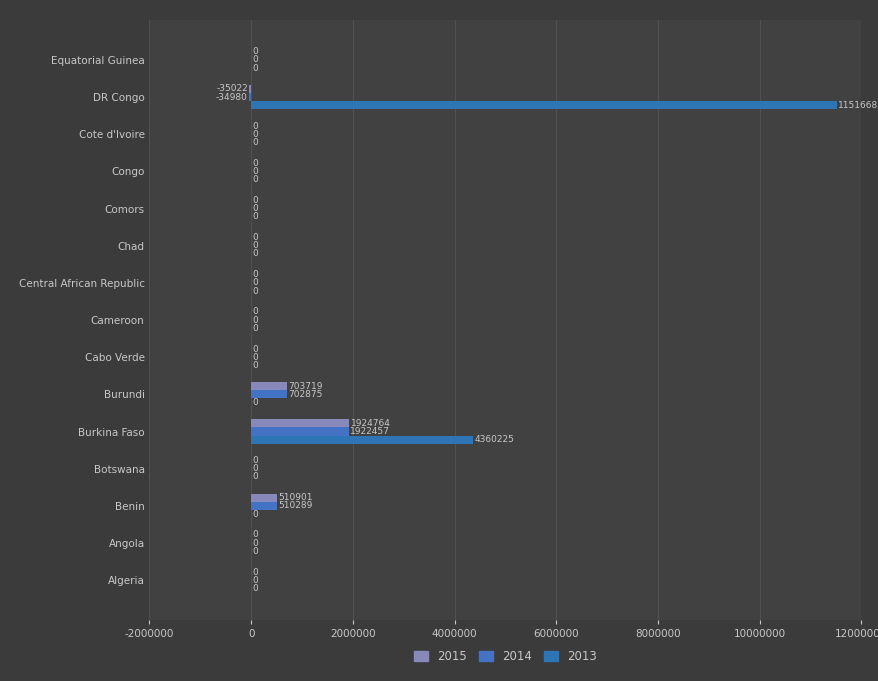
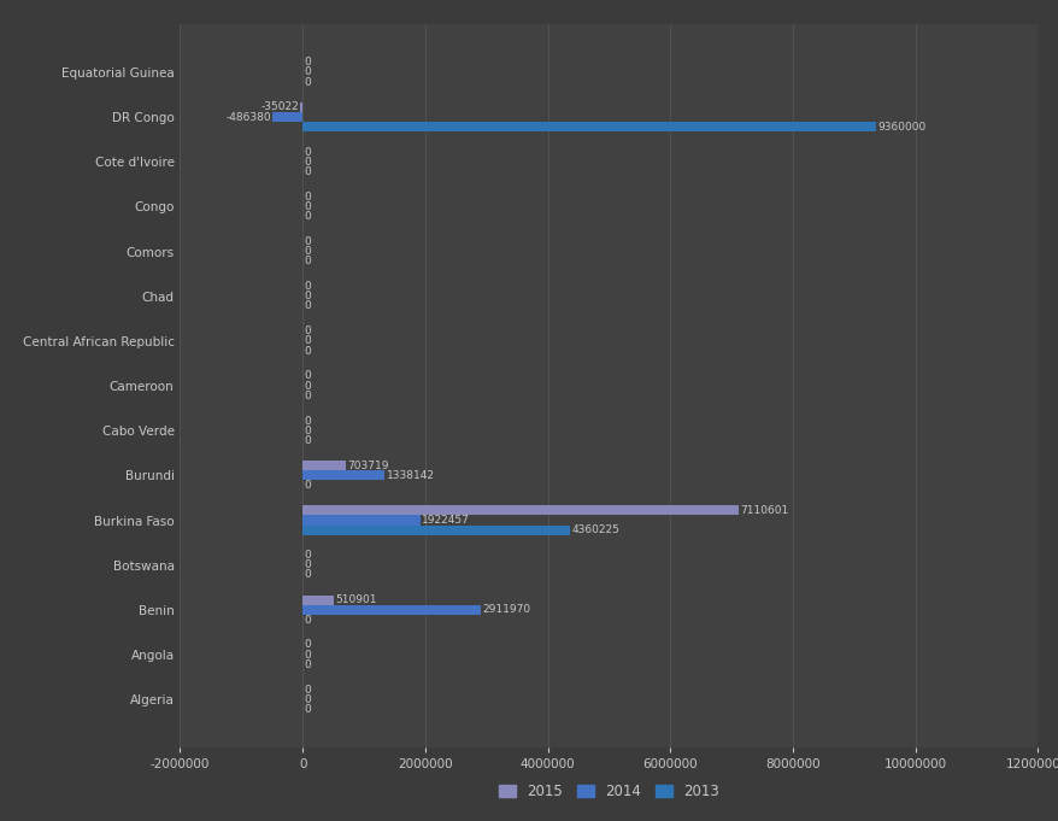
2014/DR Congo: -34980 -> -486380
2013/DR Congo: 11520000 -> 9360000
2014/Burundi: 702875 -> 1338142
2015/Burkina Faso: 1924764 -> 7110601
2014/Benin: 510289 -> 2911970
